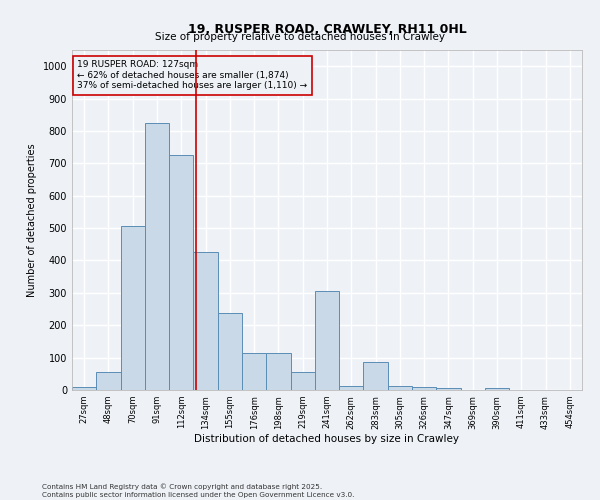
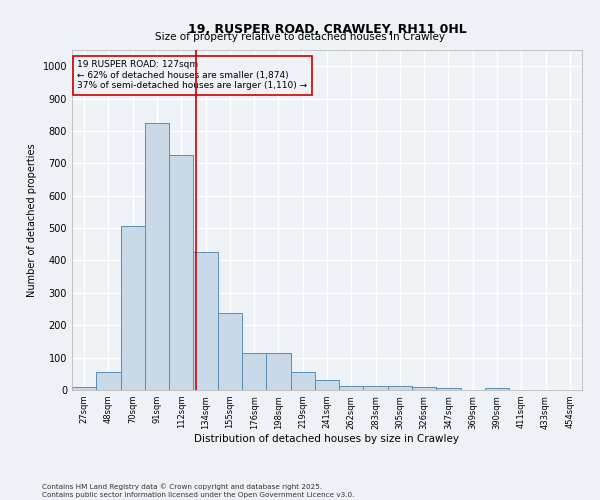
241sqm: 305 -> 30
283sqm: 85 -> 13
